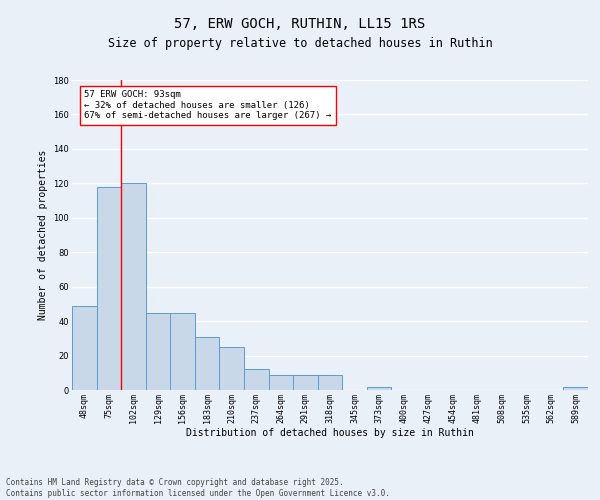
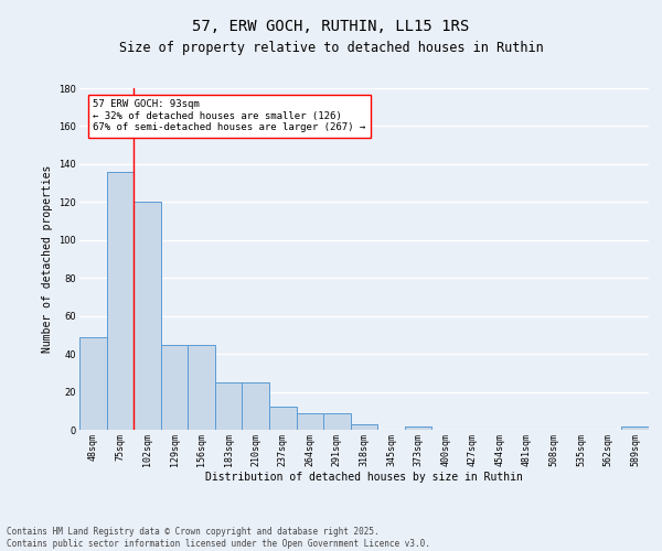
75sqm: 118 -> 136
183sqm: 31 -> 25
318sqm: 9 -> 3
